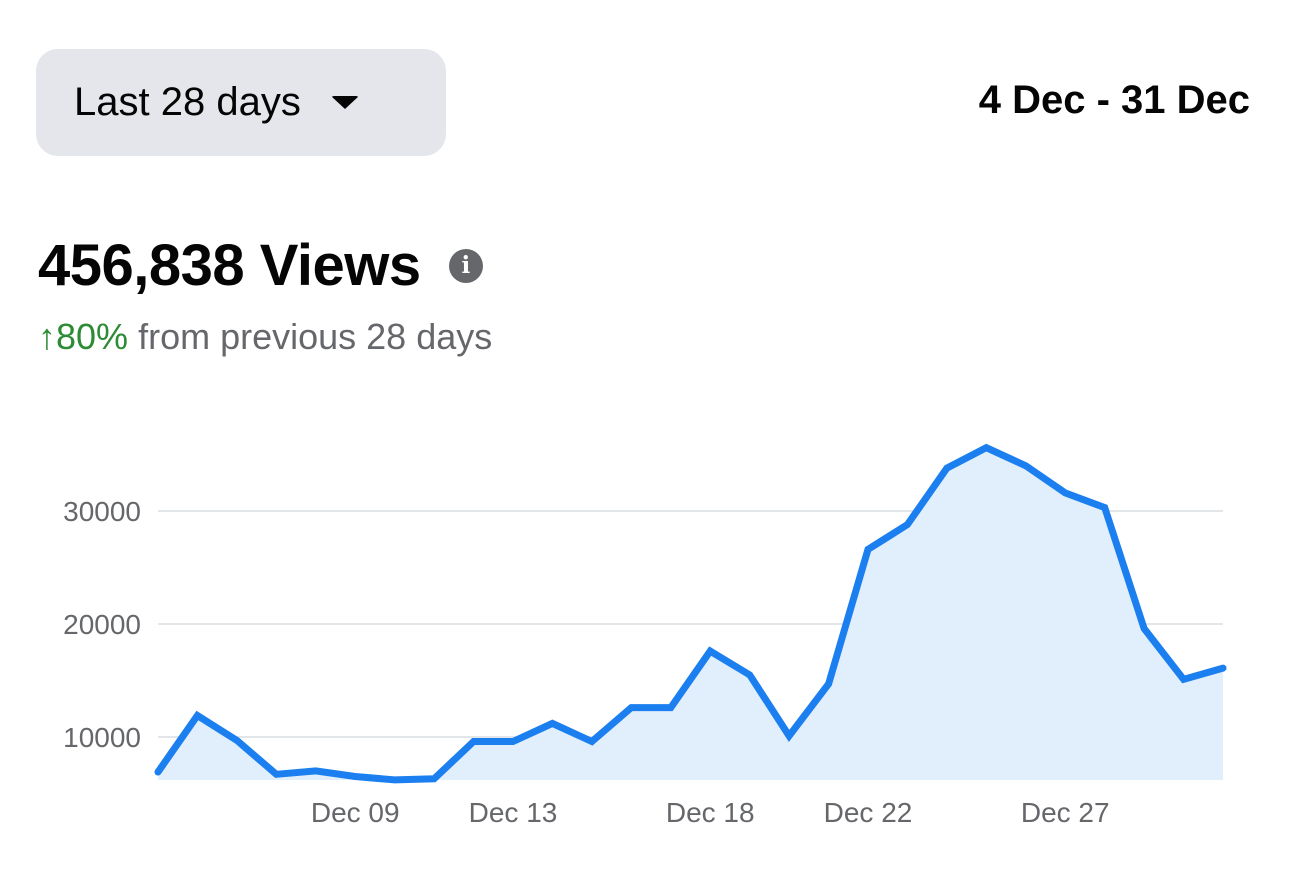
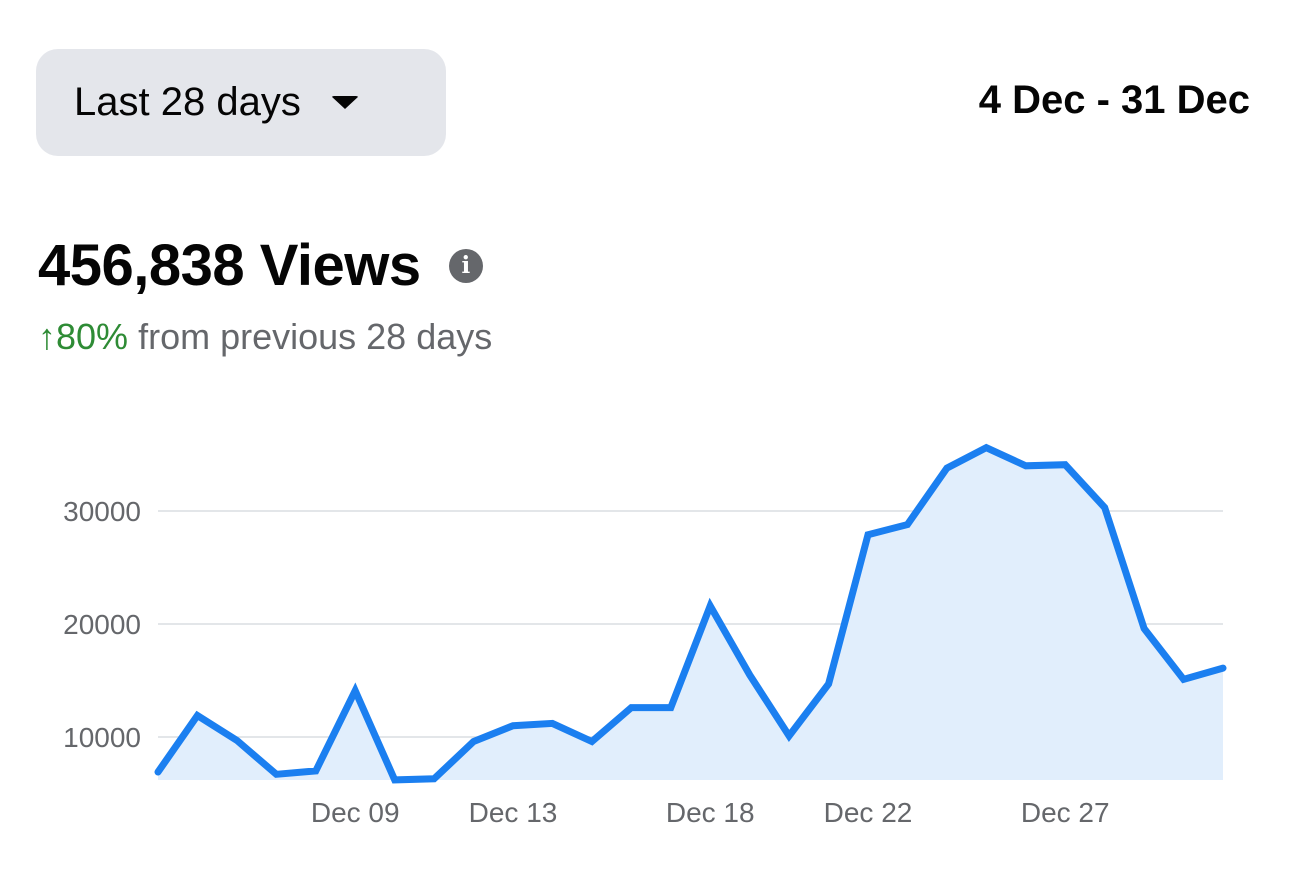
Dec 09: 6500 -> 14100
Dec 13: 9600 -> 11000
Dec 18: 17600 -> 21600
Dec 22: 26600 -> 27900
Dec 27: 31600 -> 34100
